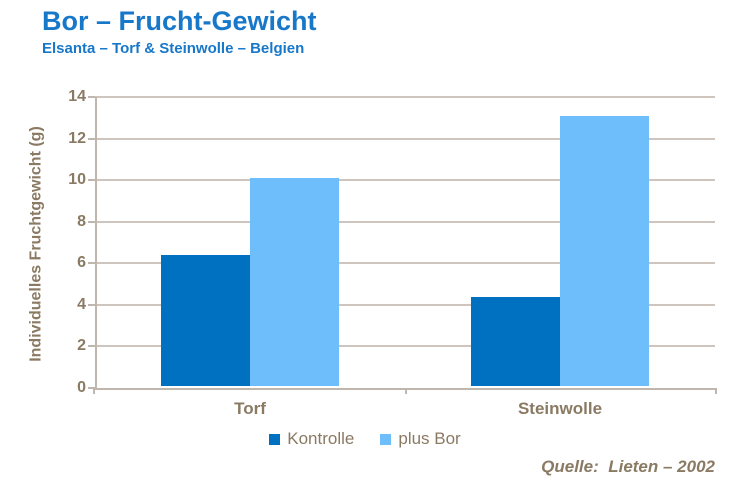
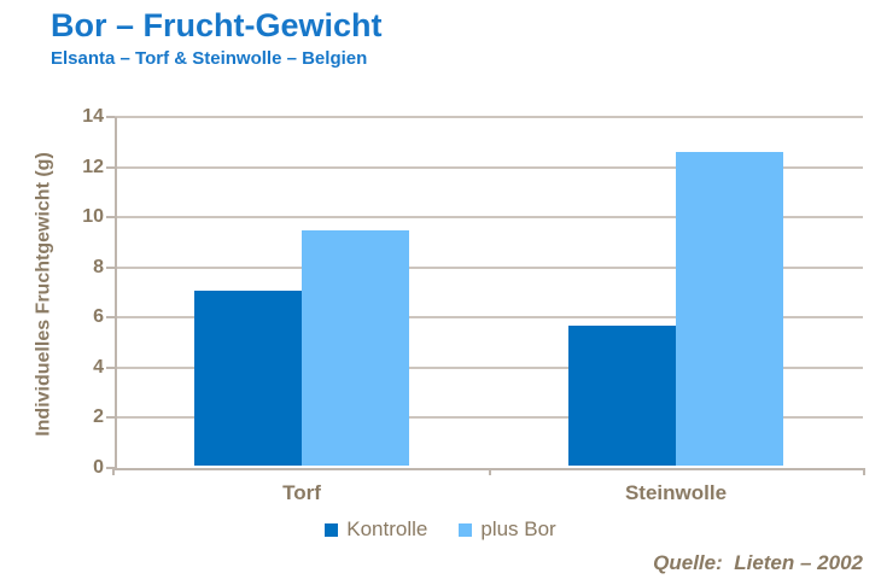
Kontrolle/Torf: 6.3 -> 7.0
plus Bor/Torf: 10.0 -> 9.4
Kontrolle/Steinwolle: 4.3 -> 5.6
plus Bor/Steinwolle: 13.0 -> 12.5
